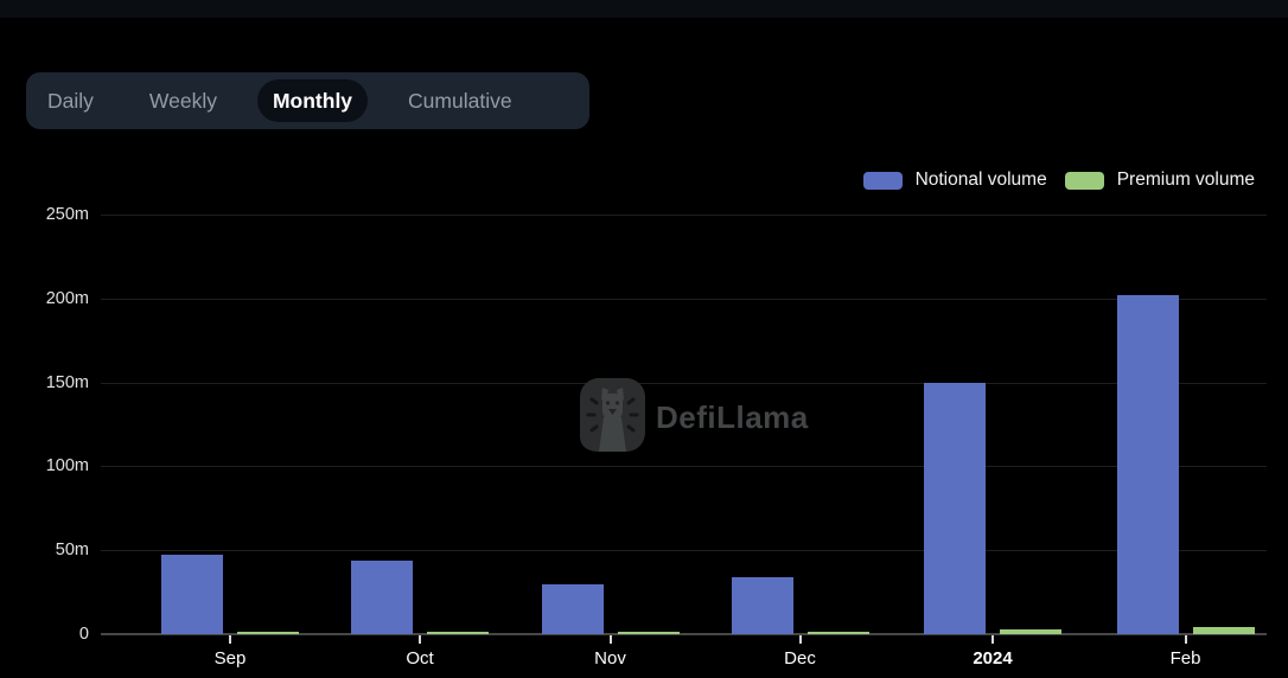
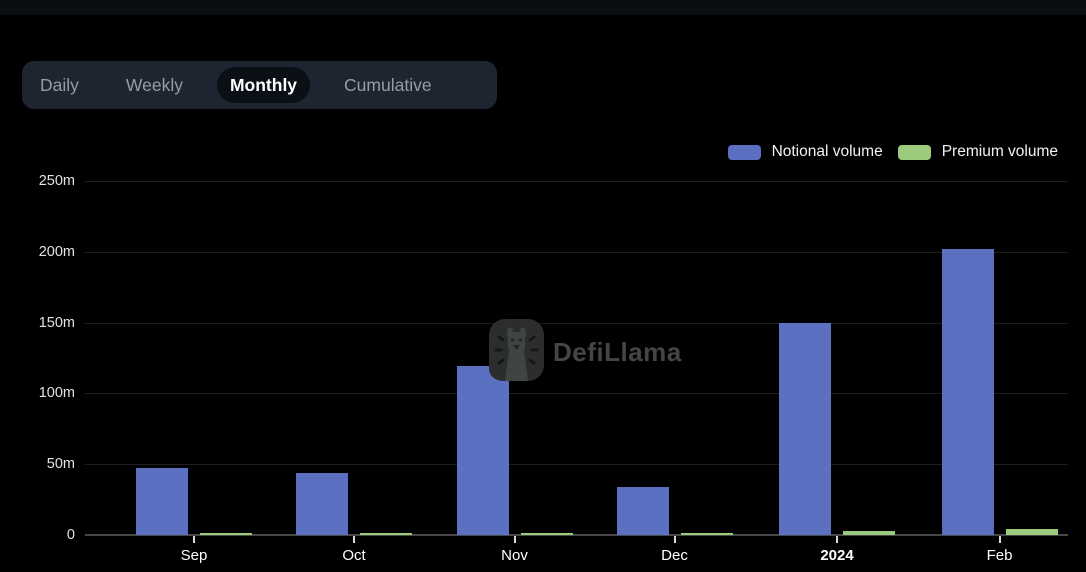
Notional volume/Nov: 30m -> 119m
